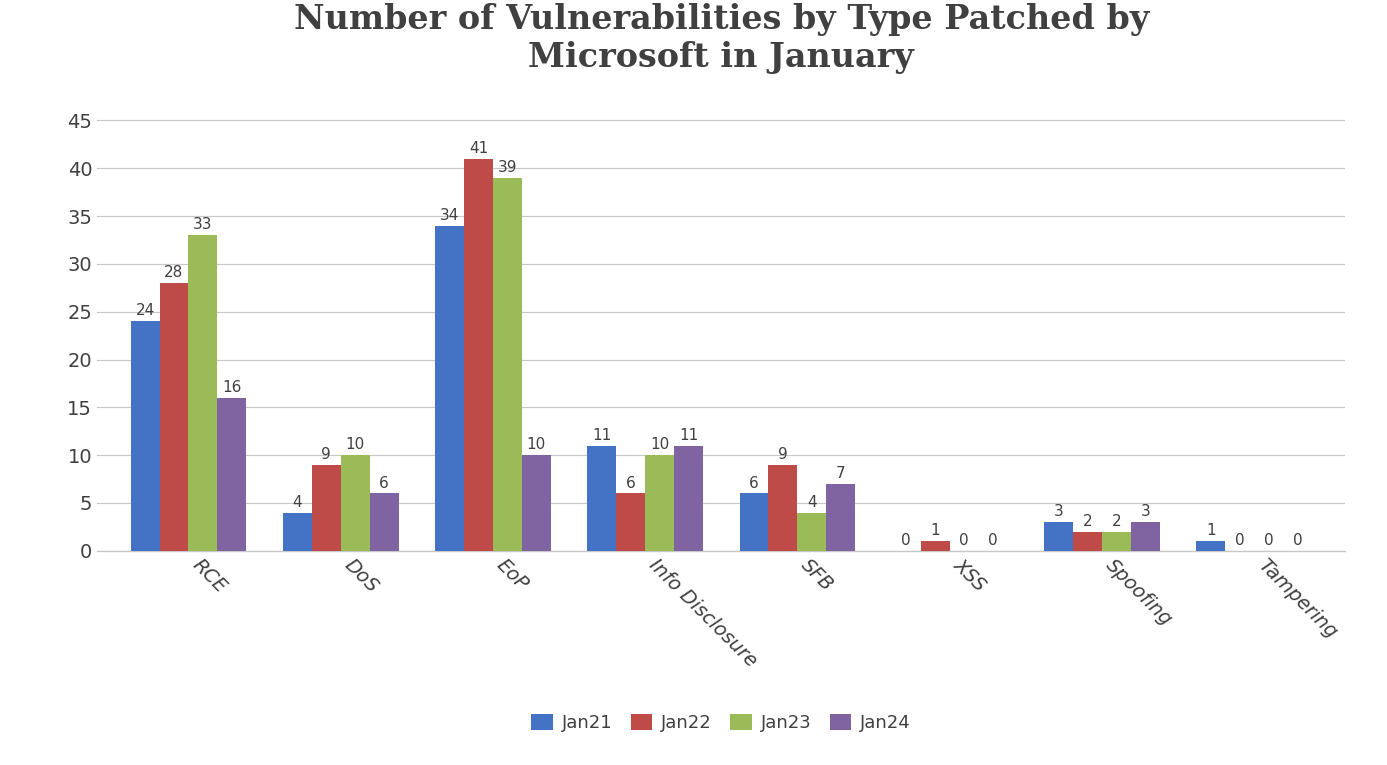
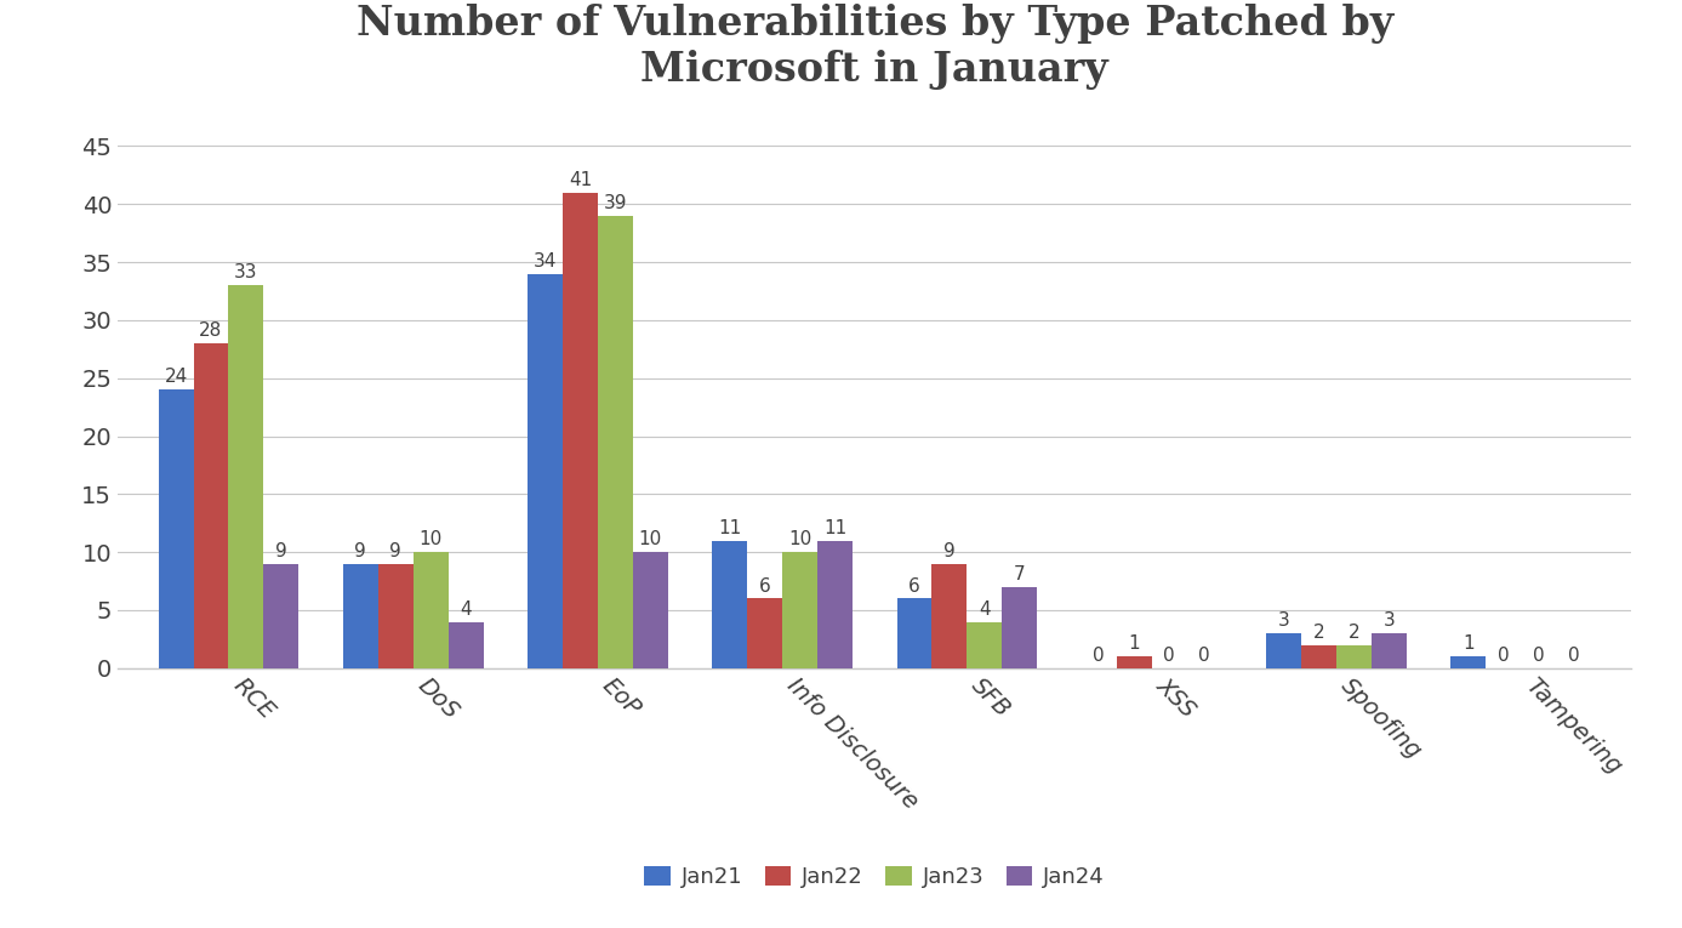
Jan24/RCE: 16 -> 9
Jan21/DoS: 4 -> 9
Jan24/DoS: 6 -> 4
